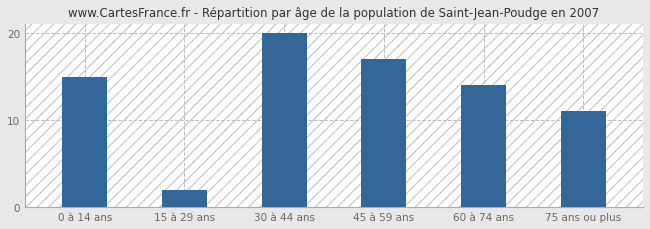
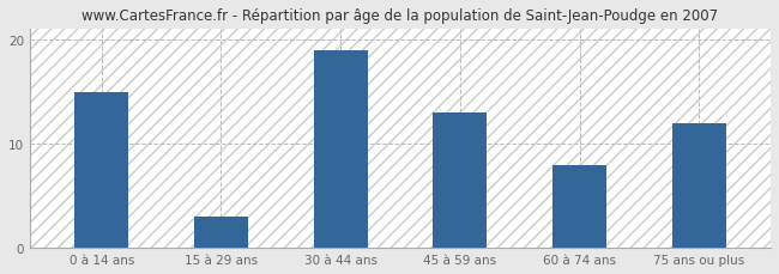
15 à 29 ans: 2 -> 3
30 à 44 ans: 20 -> 19
45 à 59 ans: 17 -> 13
60 à 74 ans: 14 -> 8
75 ans ou plus: 11 -> 12
